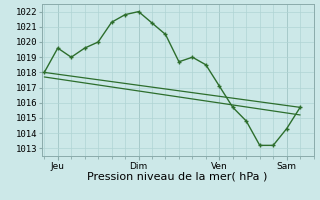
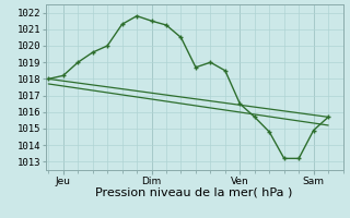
Jeu: 1019.6 -> 1018.2
Dim: 1022.0 -> 1021.5
Ven: 1017.1 -> 1016.5
Sam: 1014.3 -> 1014.9
